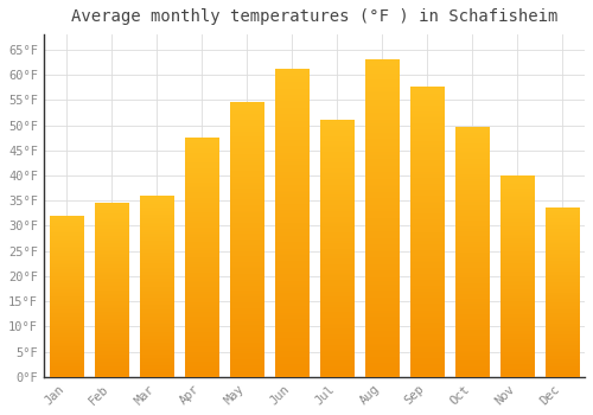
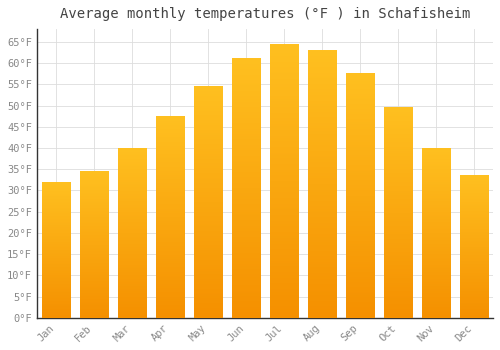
Mar: 36.0°F -> 40.0°F
Jul: 51.0°F -> 64.5°F
